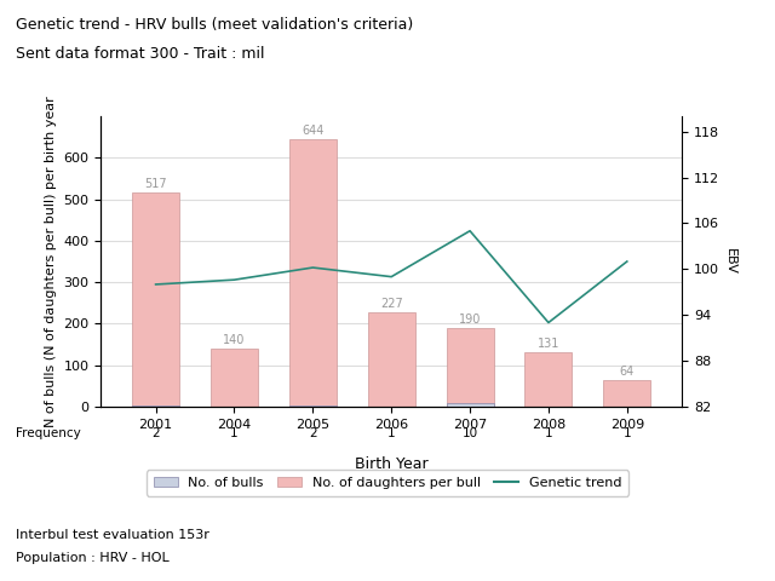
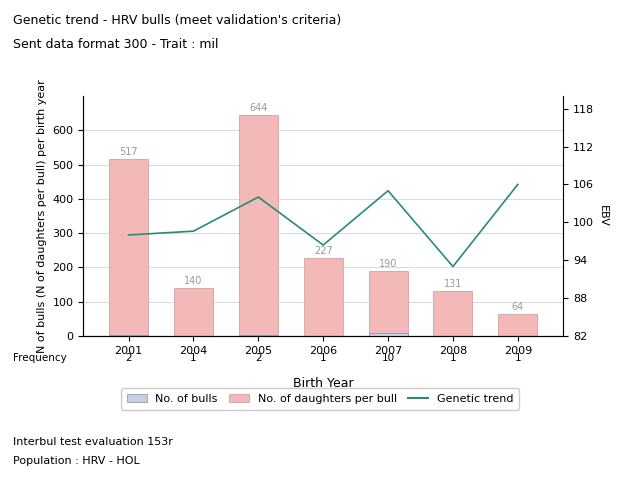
Genetic trend/2005: 100.2 -> 104.0
Genetic trend/2006: 99.0 -> 96.4
Genetic trend/2009: 101.0 -> 106.0
